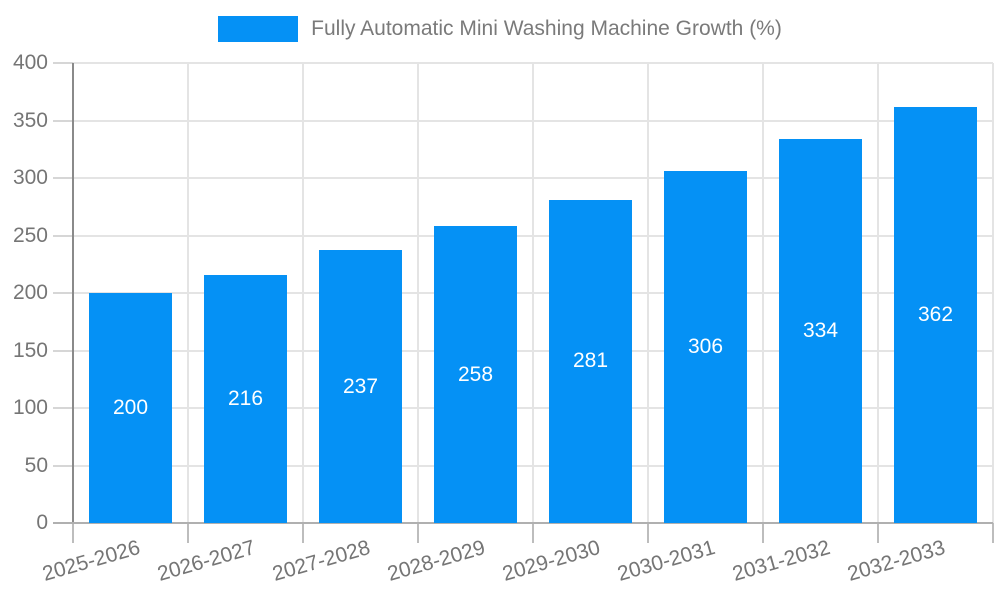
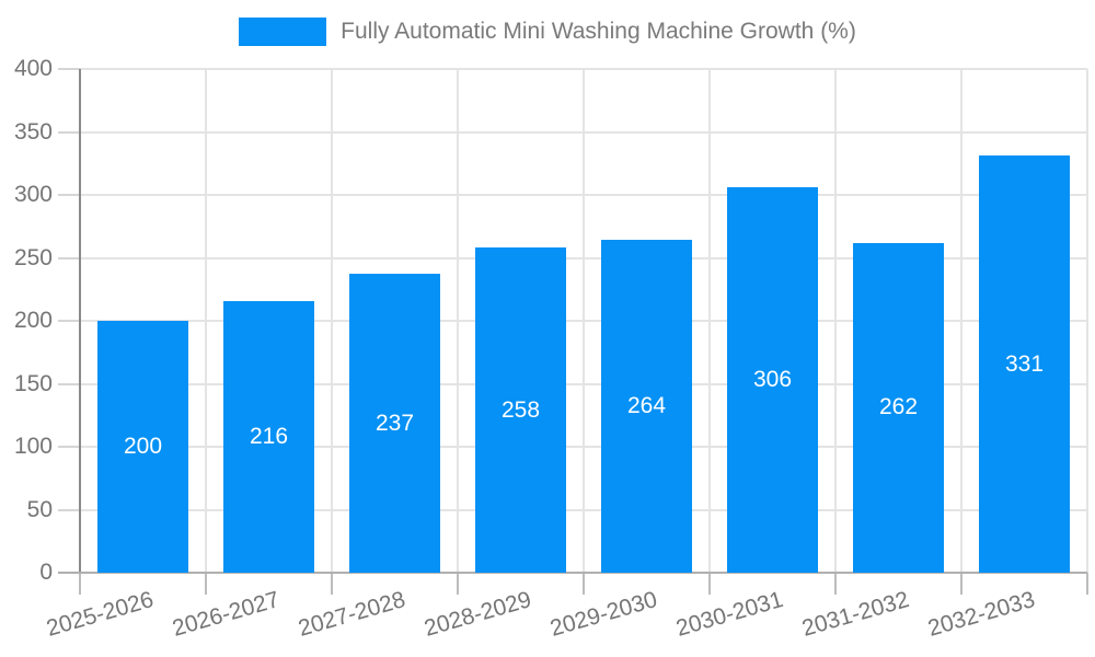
2029-2030: 281 -> 264
2031-2032: 334 -> 262
2032-2033: 362 -> 331
